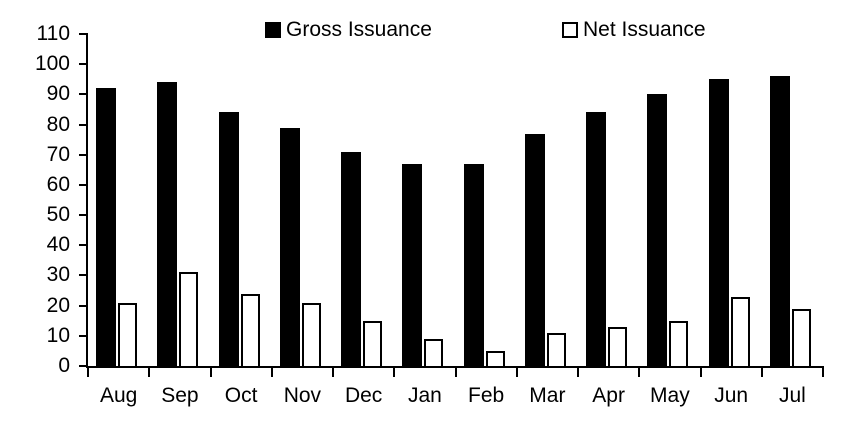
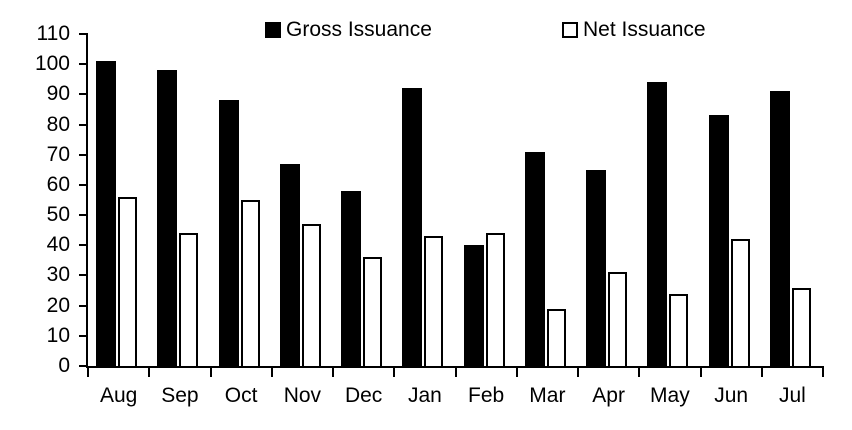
Gross Issuance/Aug: 92 -> 101
Net Issuance/Aug: 21 -> 56
Gross Issuance/Sep: 94 -> 98
Net Issuance/Sep: 31 -> 44
Gross Issuance/Oct: 84 -> 88
Net Issuance/Oct: 24 -> 55
Gross Issuance/Nov: 79 -> 67
Net Issuance/Nov: 21 -> 47
Gross Issuance/Dec: 71 -> 58
Net Issuance/Dec: 15 -> 36
Gross Issuance/Jan: 67 -> 92
Net Issuance/Jan: 9 -> 43
Gross Issuance/Feb: 67 -> 40
Net Issuance/Feb: 5 -> 44
Gross Issuance/Mar: 77 -> 71
Net Issuance/Mar: 11 -> 19
Gross Issuance/Apr: 84 -> 65
Net Issuance/Apr: 13 -> 31
Gross Issuance/May: 90 -> 94
Net Issuance/May: 15 -> 24
Gross Issuance/Jun: 95 -> 83
Net Issuance/Jun: 23 -> 42
Gross Issuance/Jul: 96 -> 91
Net Issuance/Jul: 19 -> 26
